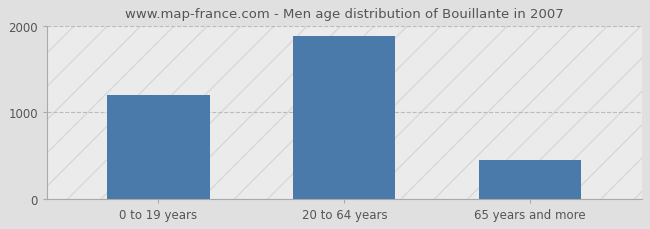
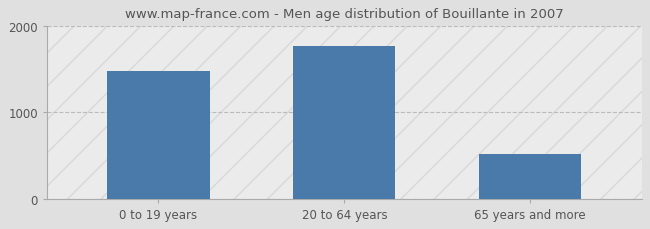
0 to 19 years: 1200 -> 1480
20 to 64 years: 1880 -> 1760
65 years and more: 450 -> 520
